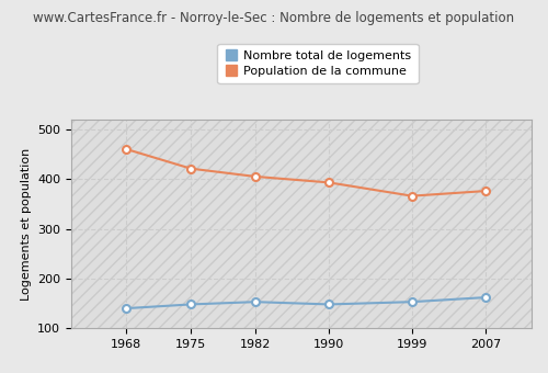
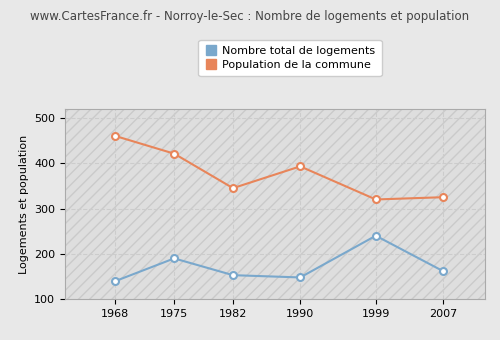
Nombre total de logements/1975: 148 -> 190
Population de la commune/1982: 405 -> 345
Nombre total de logements/1999: 153 -> 240
Population de la commune/1999: 366 -> 320
Population de la commune/2007: 376 -> 325
